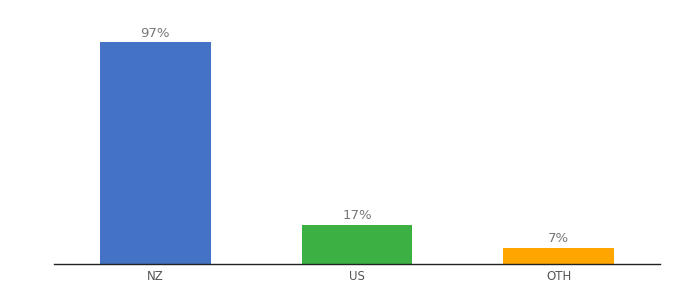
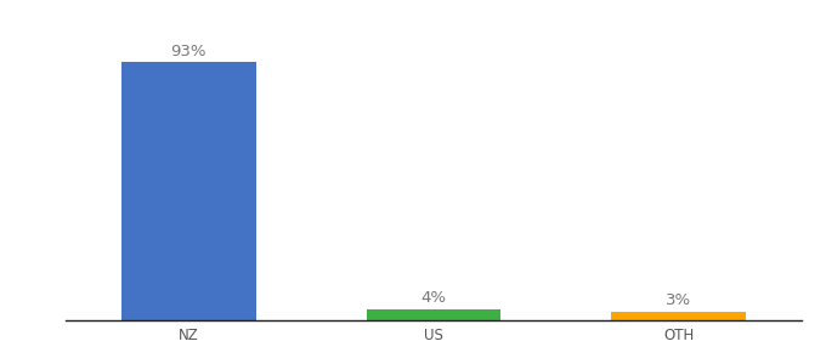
NZ: 97% -> 93%
US: 17% -> 4%
OTH: 7% -> 3%
